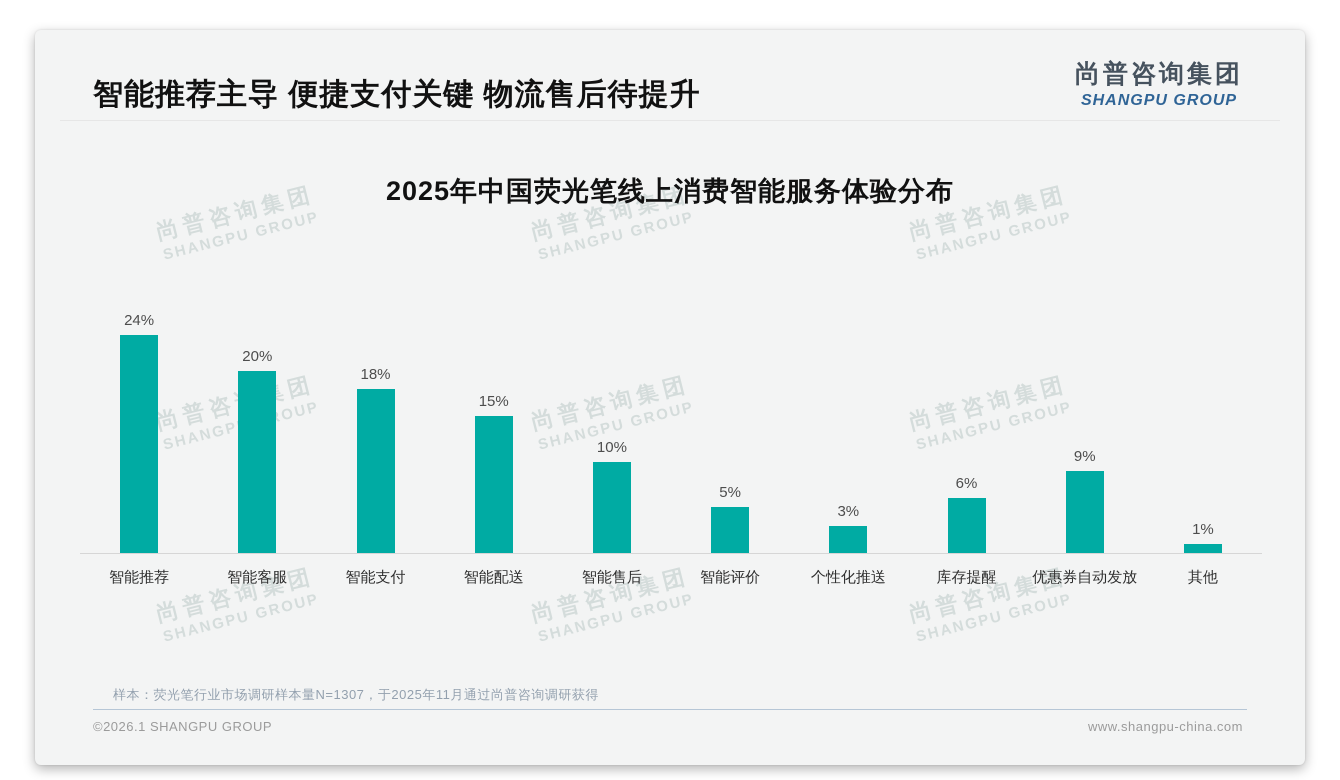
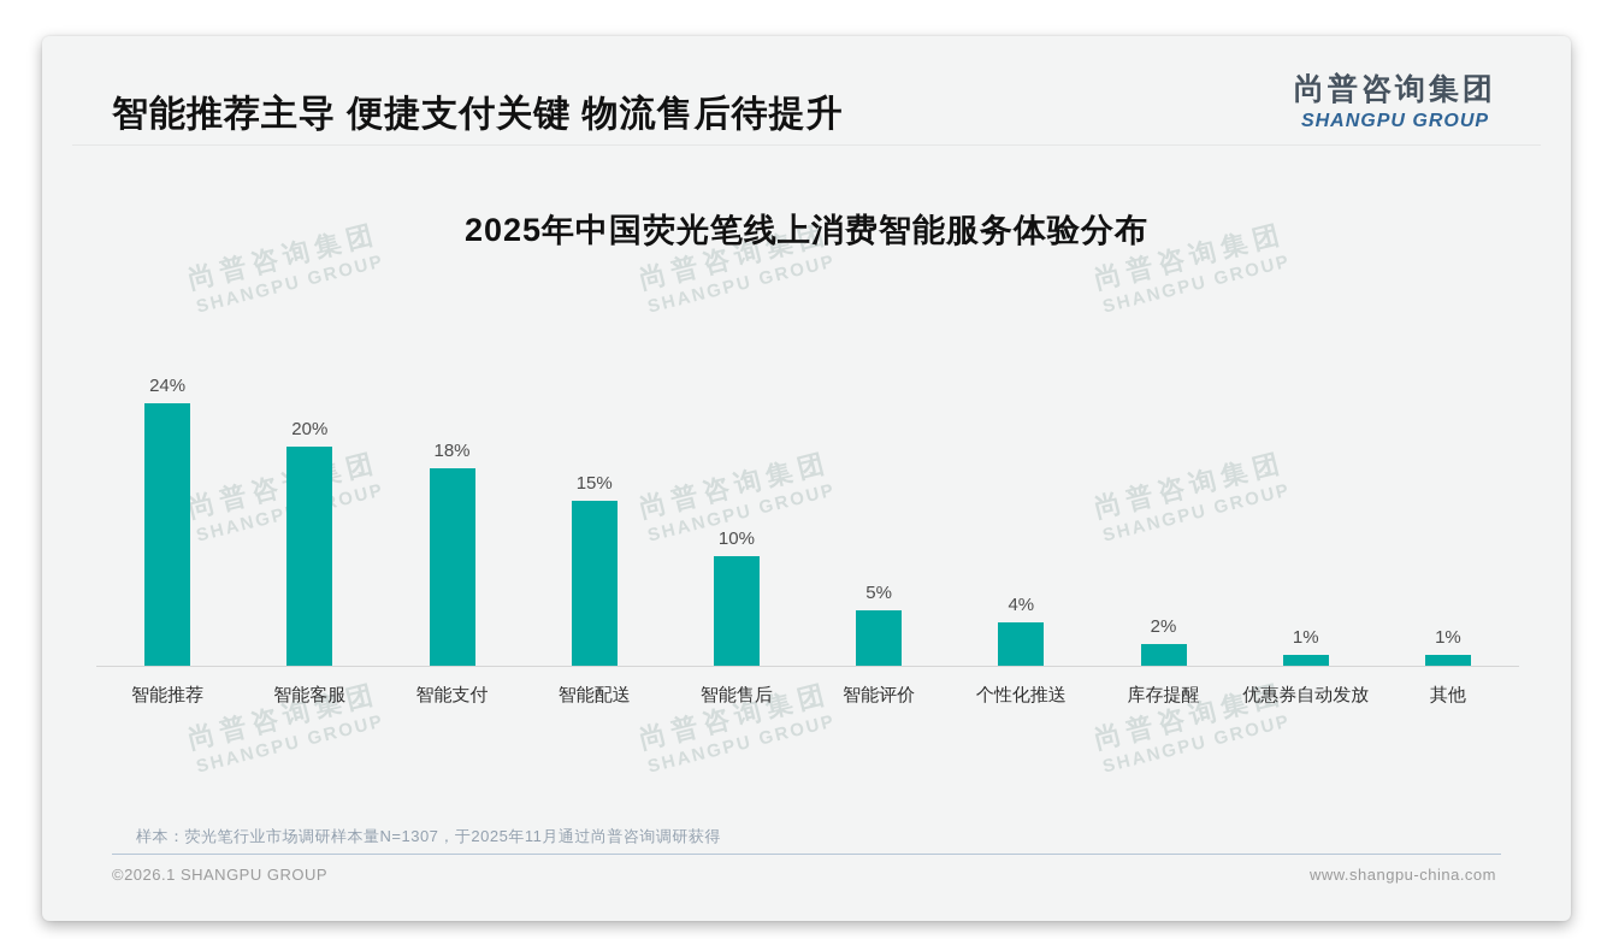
个性化推送: 3% -> 4%
库存提醒: 6% -> 2%
优惠券自动发放: 9% -> 1%
